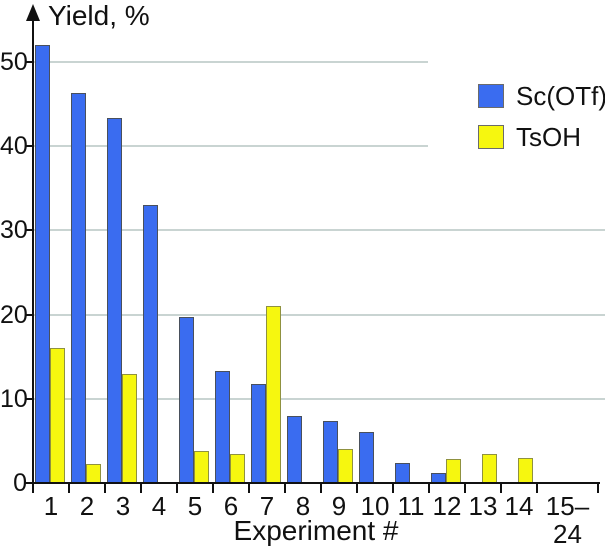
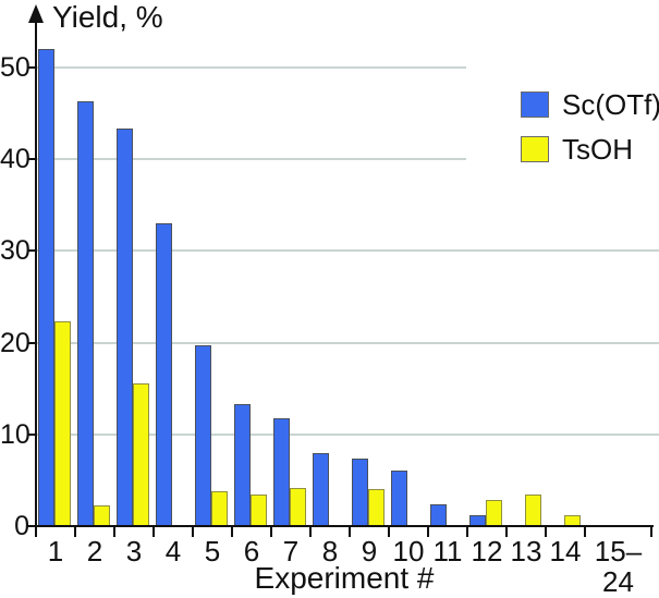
TsOH/1: 16 -> 22
TsOH/3: 13 -> 16
TsOH/7: 21 -> 4
TsOH/14: 3 -> 1
